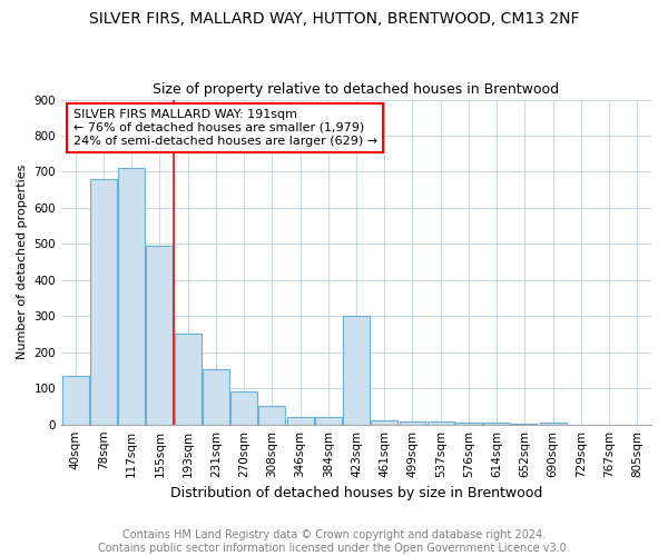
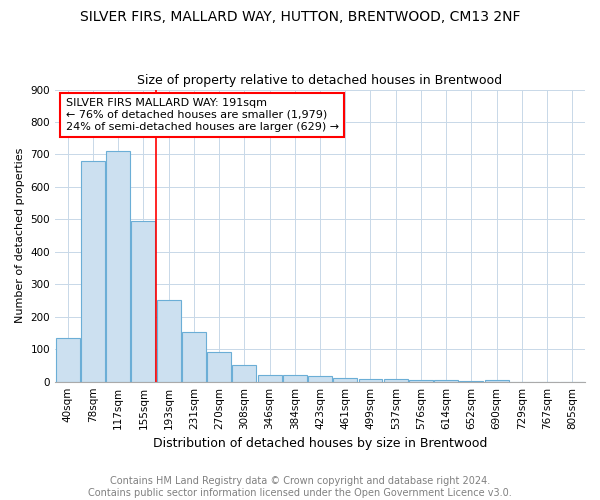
423sqm: 300 -> 16
